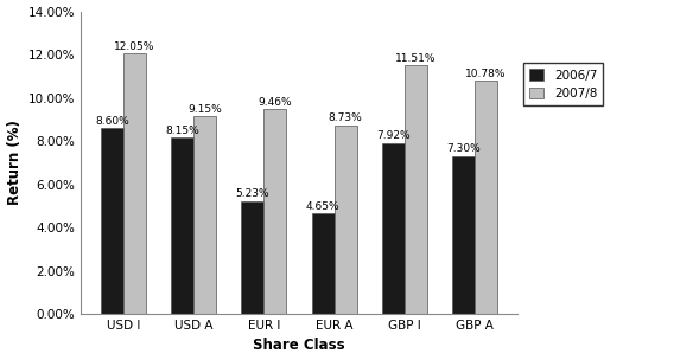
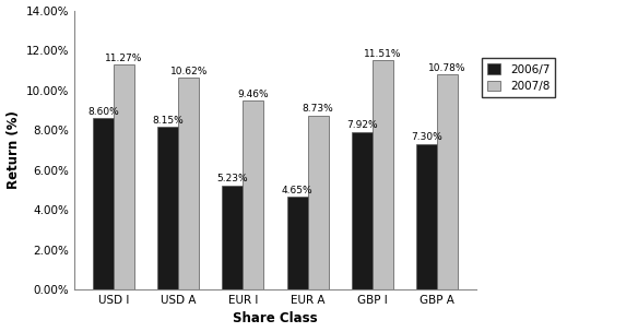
2007/8/USD I: 12.05% -> 11.27%
2007/8/USD A: 9.15% -> 10.62%
